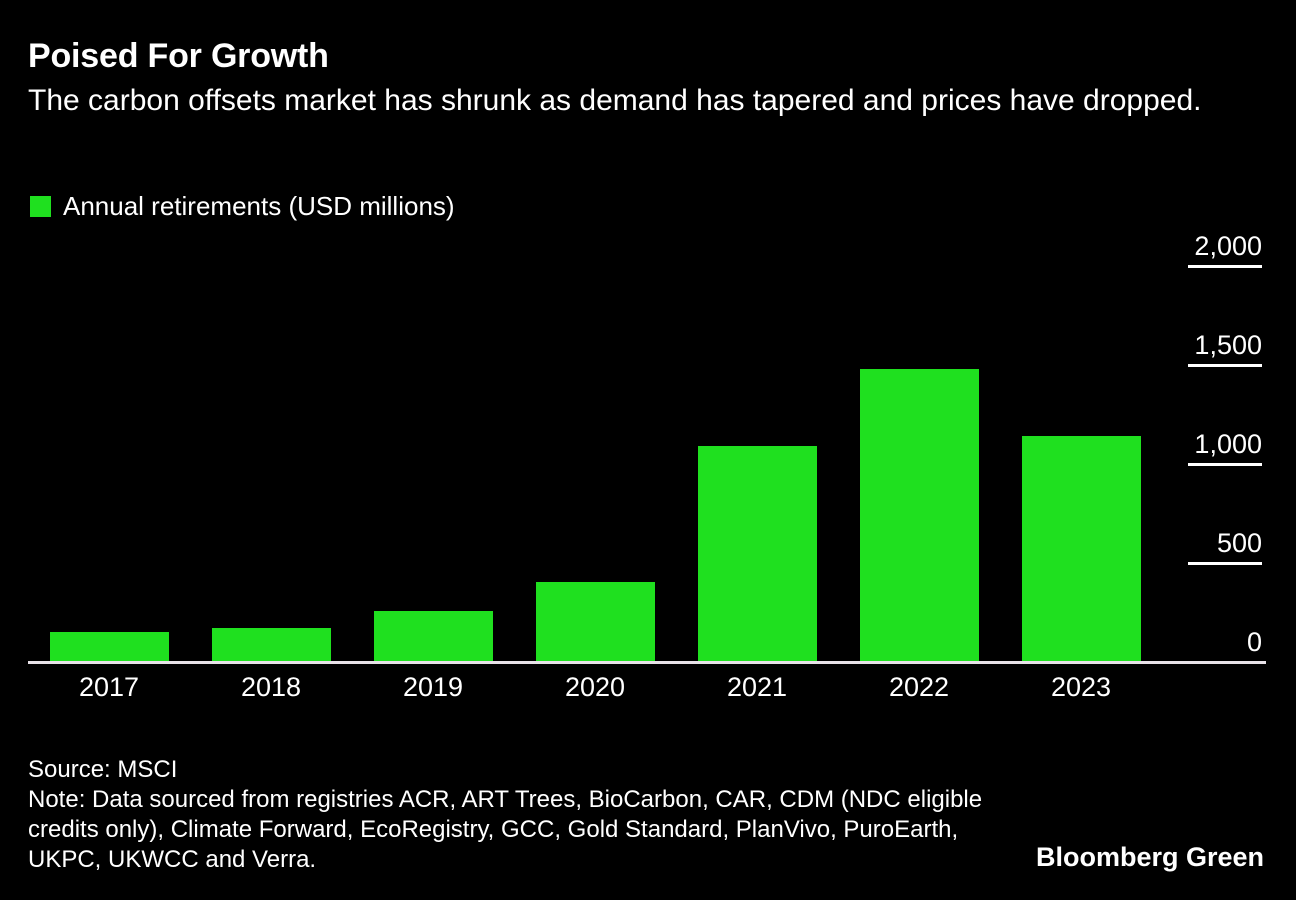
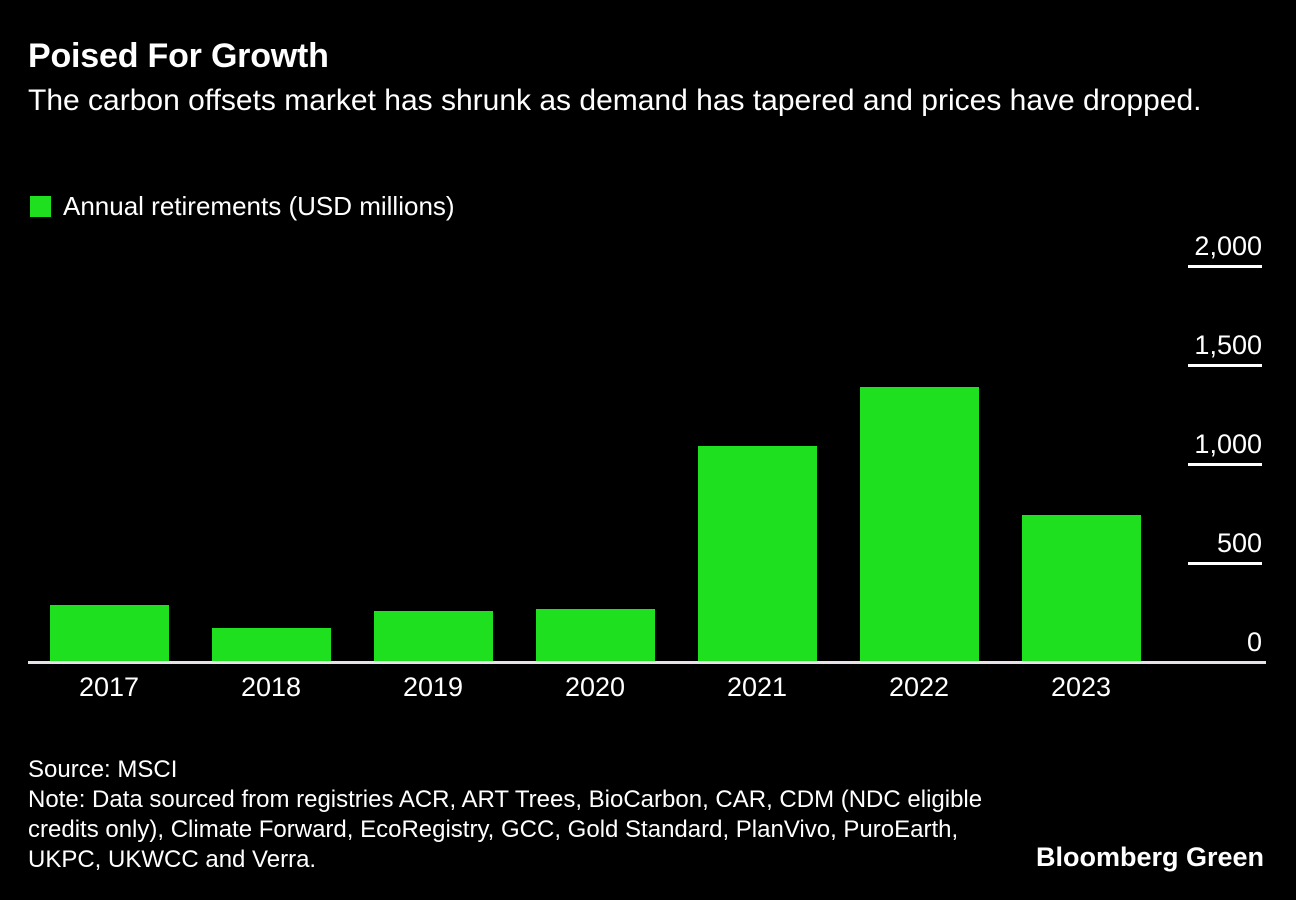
2017: 150 -> 290
2020: 400 -> 270
2022: 1480 -> 1390
2023: 1140 -> 740
